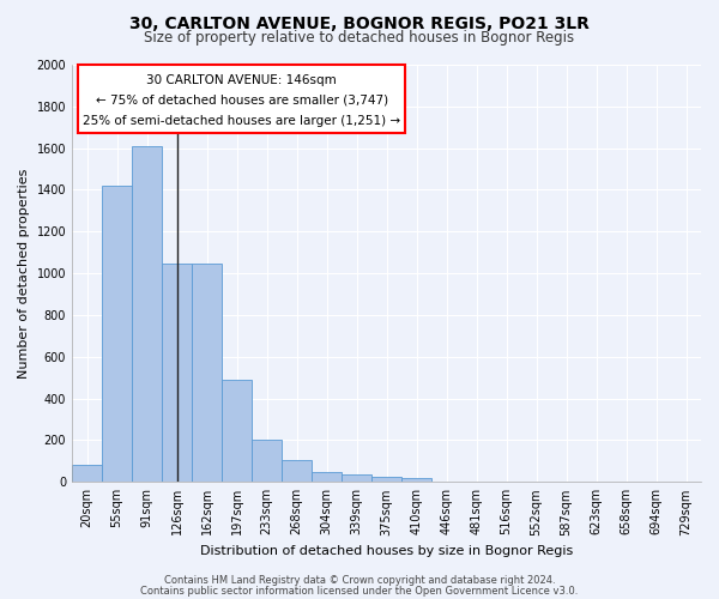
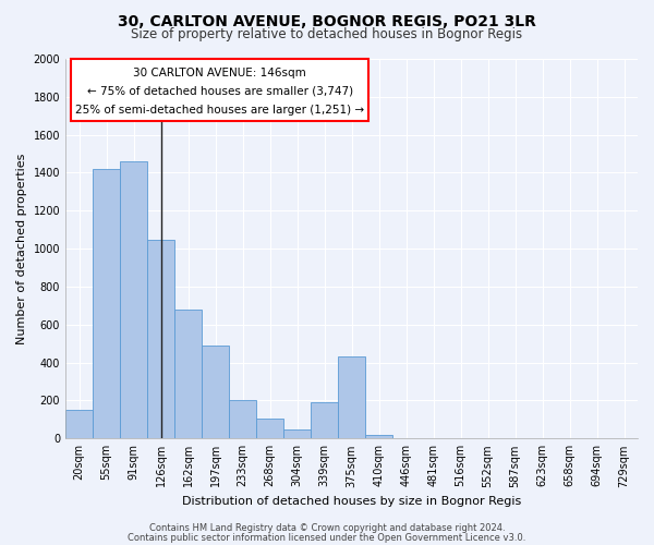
20sqm: 80 -> 150
91sqm: 1610 -> 1460
162sqm: 1040 -> 680
339sqm: 40 -> 190
375sqm: 20 -> 430
